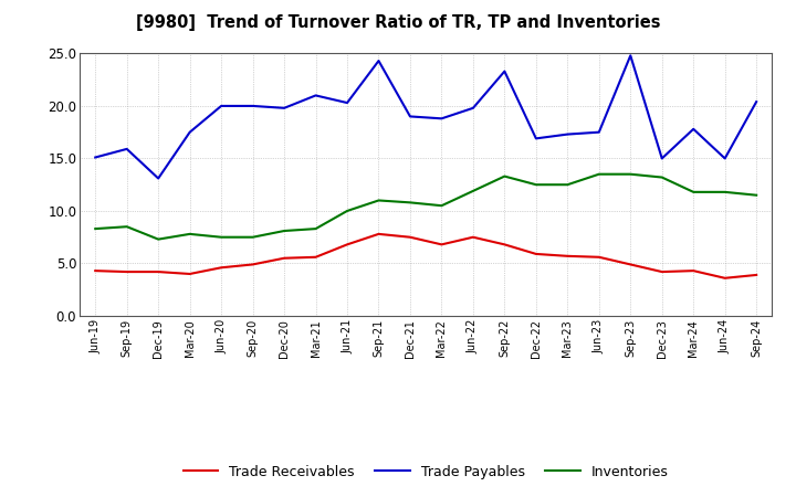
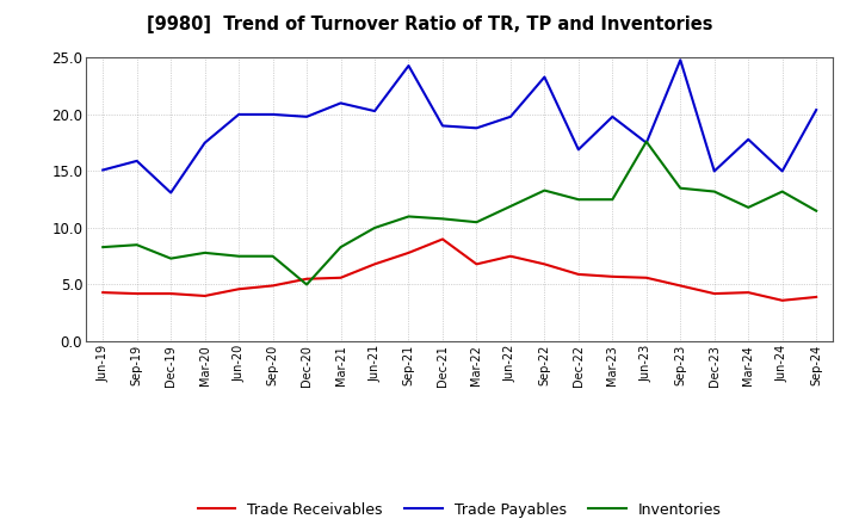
Inventories/Dec-20: 8.1 -> 5.0
Trade Receivables/Dec-21: 7.5 -> 9.0
Trade Payables/Mar-23: 17.3 -> 19.8
Inventories/Jun-23: 13.5 -> 17.6
Inventories/Jun-24: 11.8 -> 13.2
